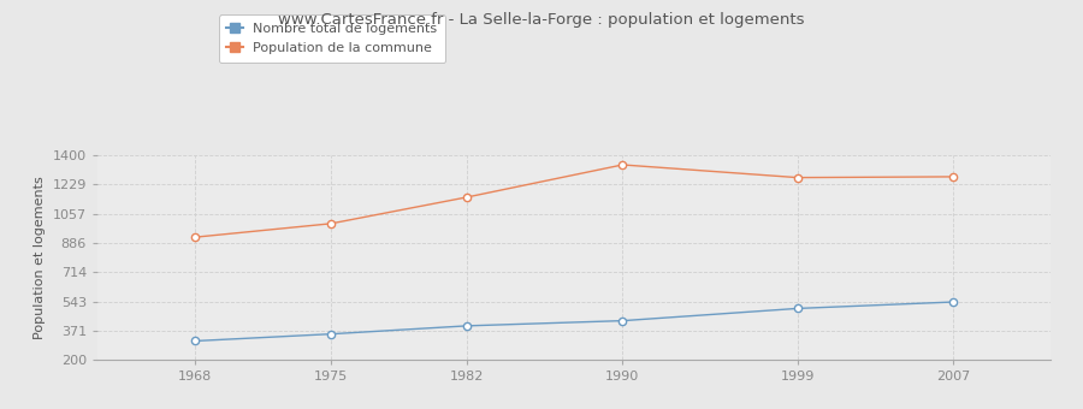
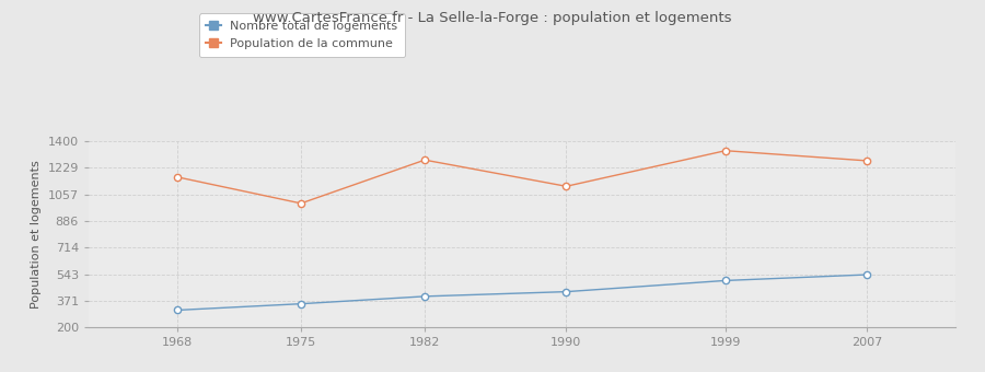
Population de la commune/1968: 920 -> 1170
Population de la commune/1982: 1160 -> 1280
Population de la commune/1990: 1340 -> 1110
Population de la commune/1999: 1270 -> 1340
